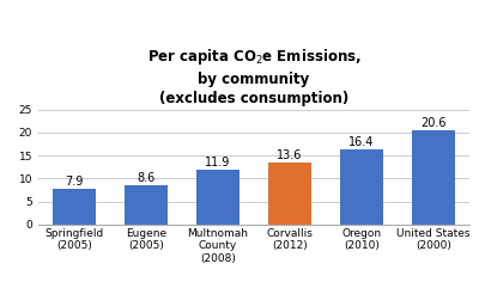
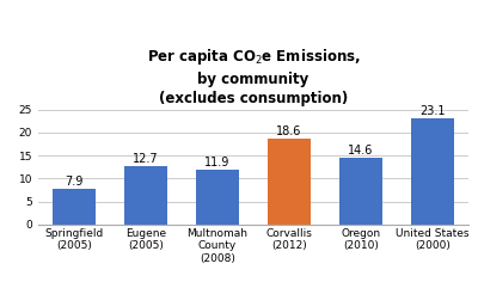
Eugene (2005): 8.6 -> 12.7
Corvallis (2012): 13.6 -> 18.6
Oregon (2010): 16.4 -> 14.6
United States (2000): 20.6 -> 23.1
